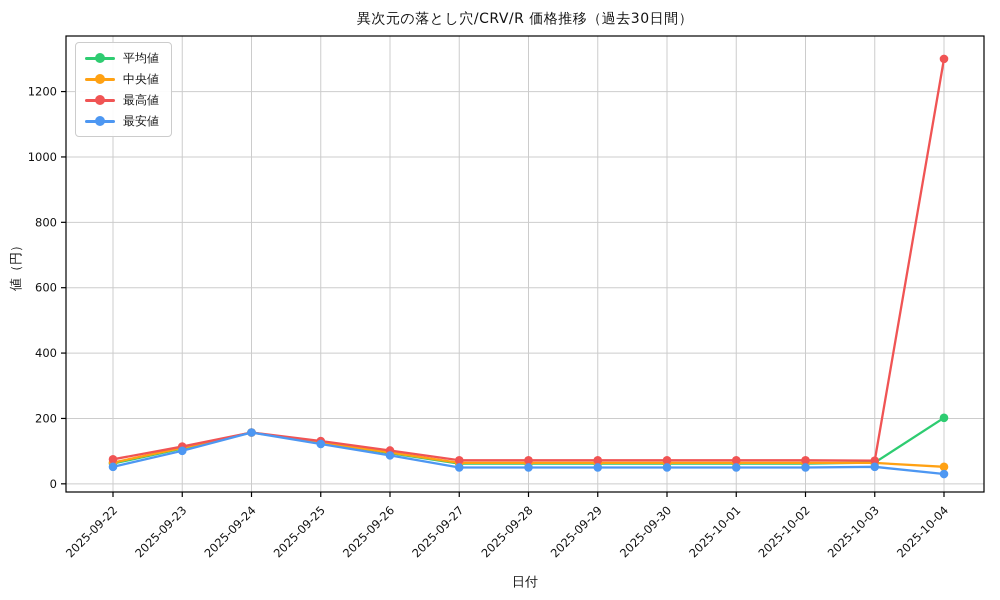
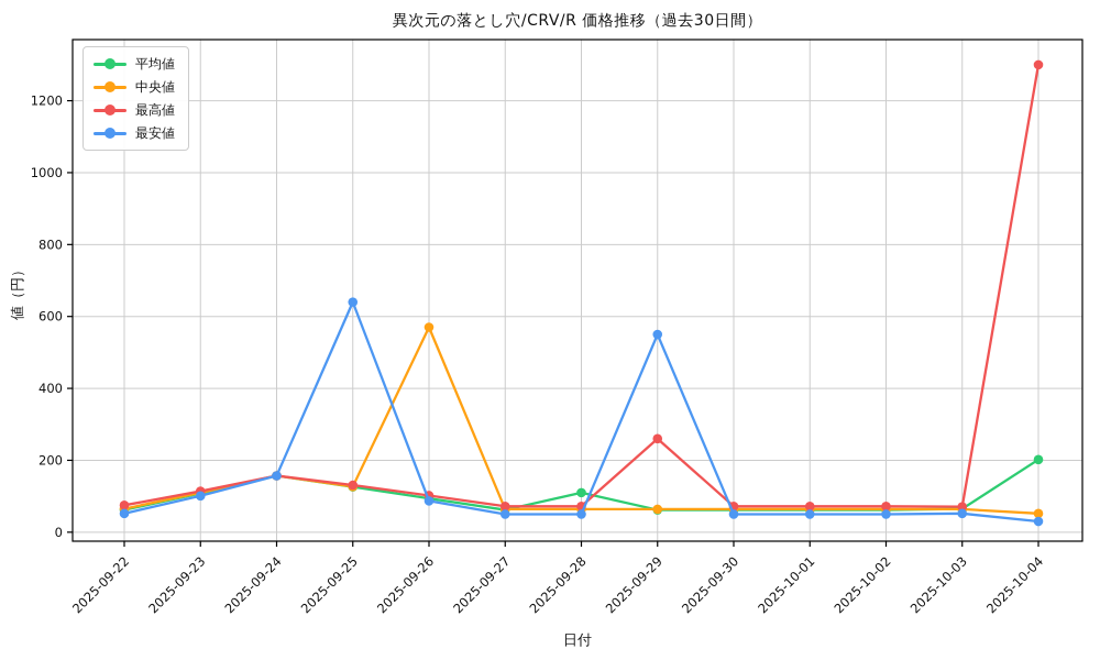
最安値/2025-09-25: 120 -> 640
中央値/2025-09-26: 100 -> 570
平均値/2025-09-28: 60 -> 110
最高値/2025-09-29: 70 -> 260
最安値/2025-09-29: 50 -> 550
